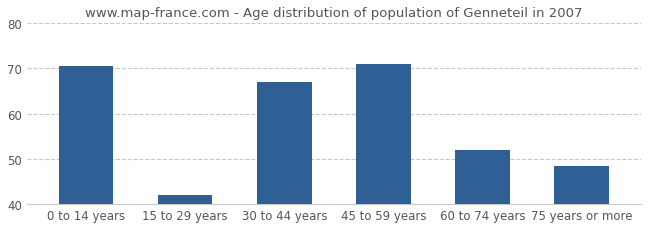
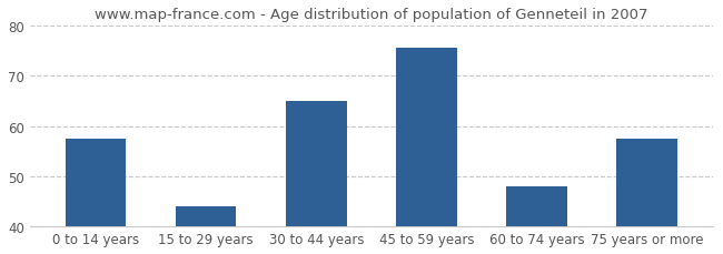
0 to 14 years: 70.5 -> 57.5
15 to 29 years: 42.0 -> 44.0
30 to 44 years: 67.0 -> 65.0
45 to 59 years: 71.0 -> 75.5
60 to 74 years: 52.0 -> 48.0
75 years or more: 48.5 -> 57.5
